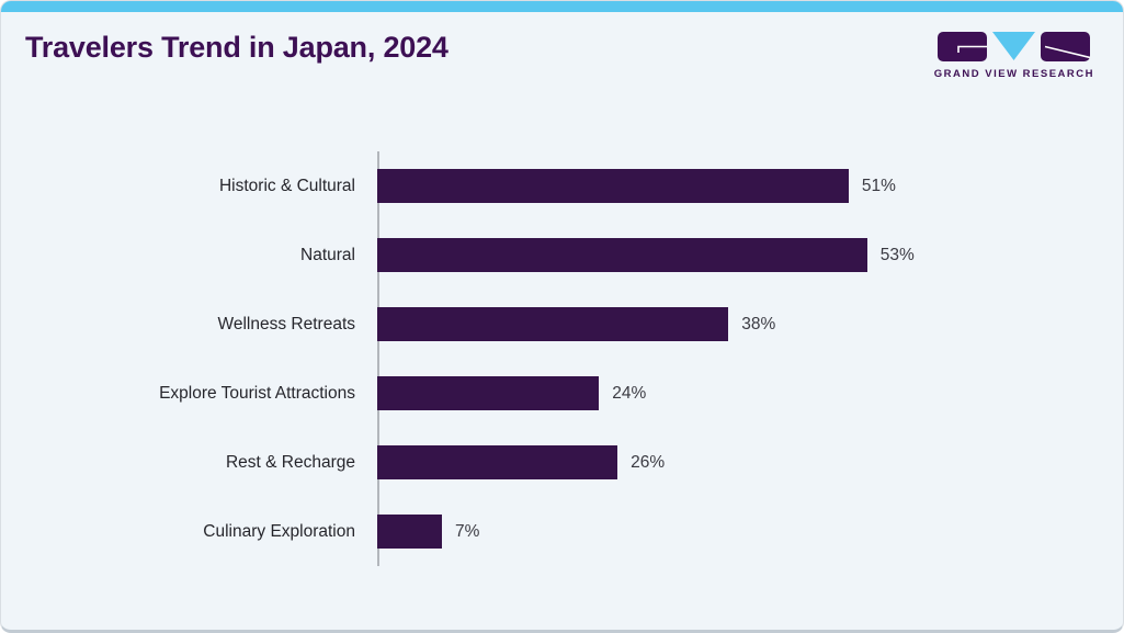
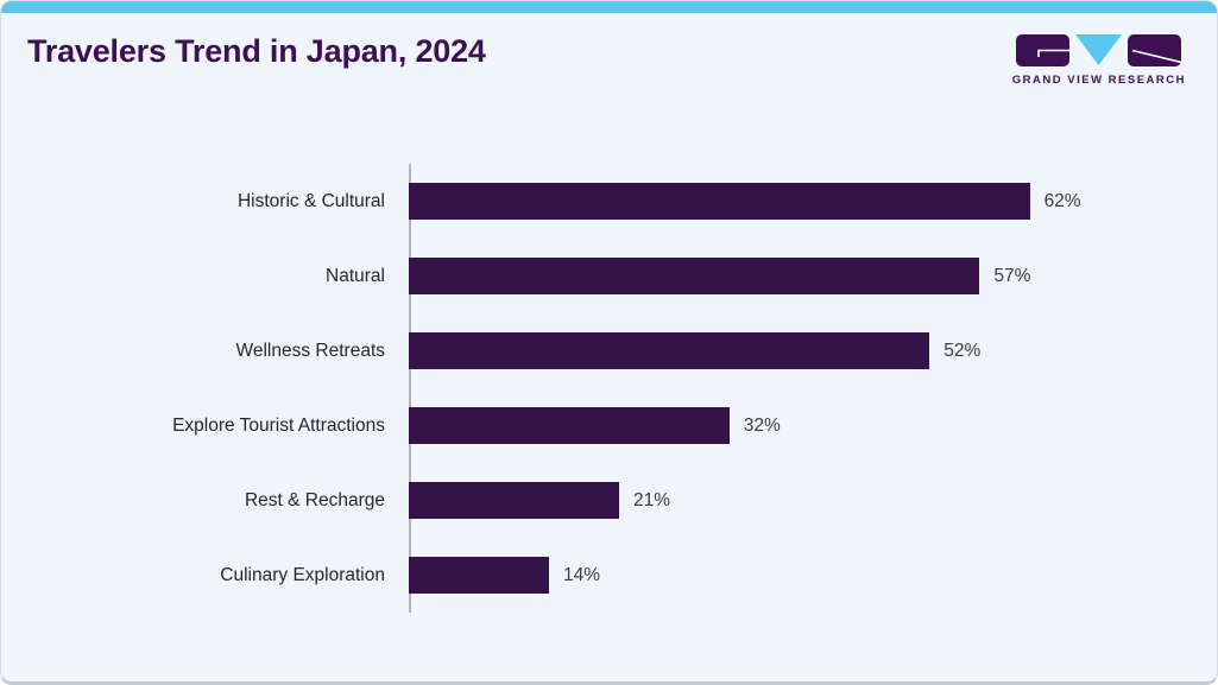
Historic & Cultural: 51% -> 62%
Natural: 53% -> 57%
Wellness Retreats: 38% -> 52%
Explore Tourist Attractions: 24% -> 32%
Rest & Recharge: 26% -> 21%
Culinary Exploration: 7% -> 14%
